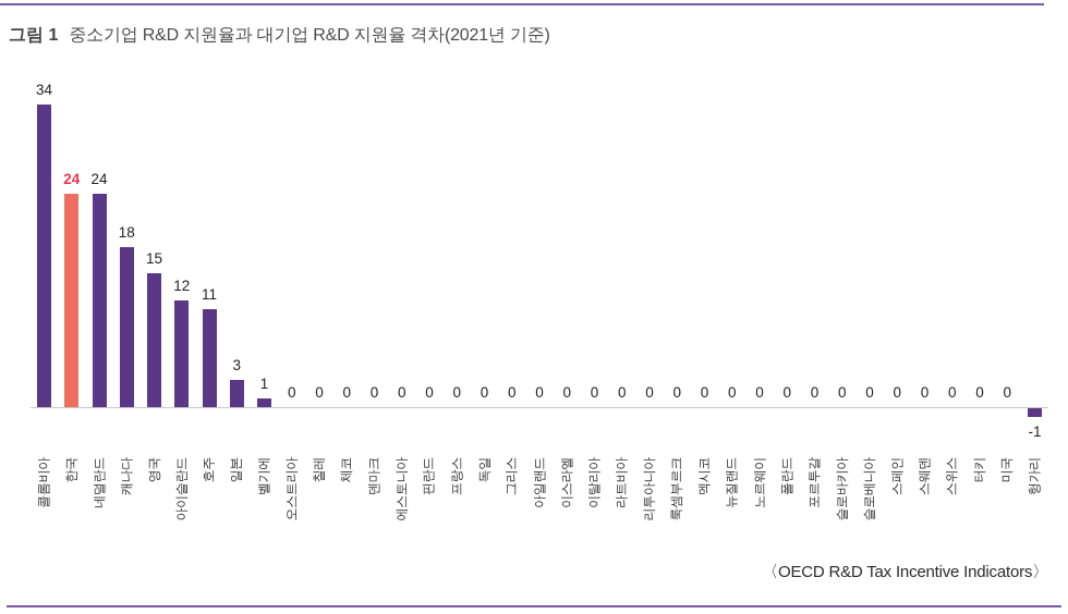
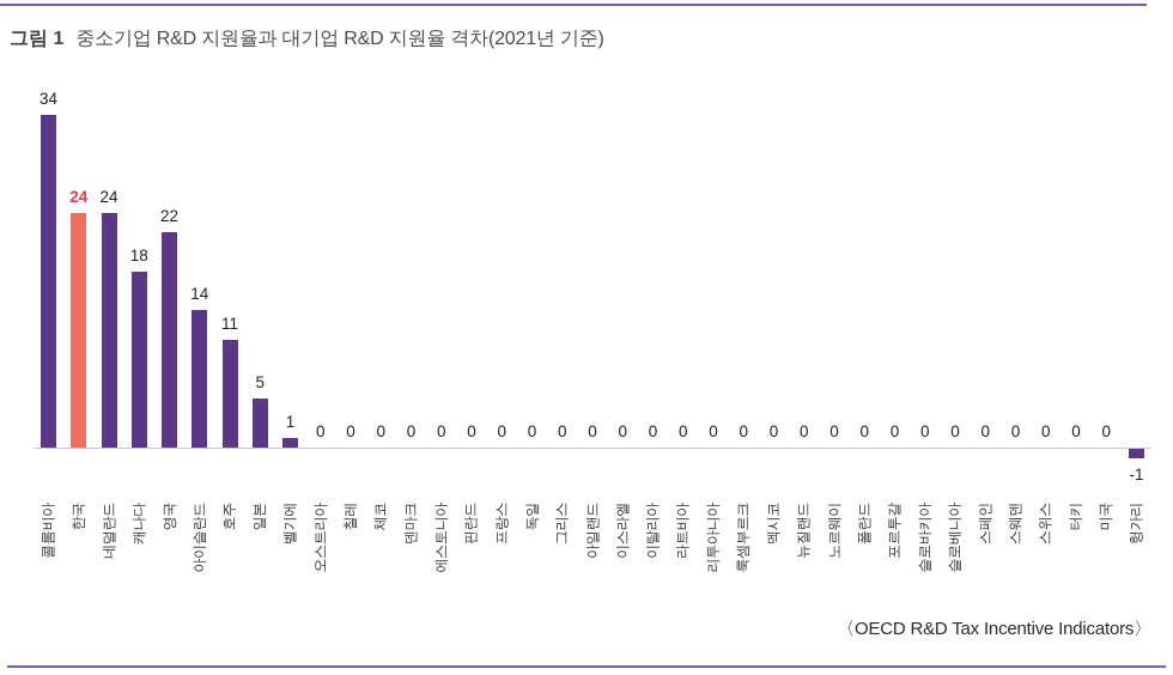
영국: 15 -> 22
아이슬란드: 12 -> 14
일본: 3 -> 5
